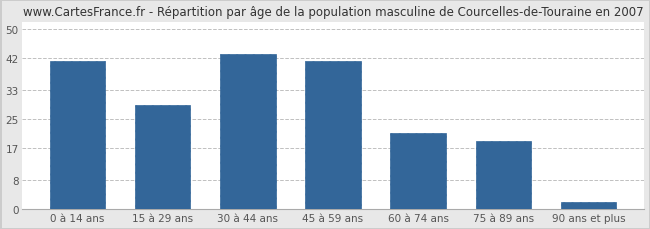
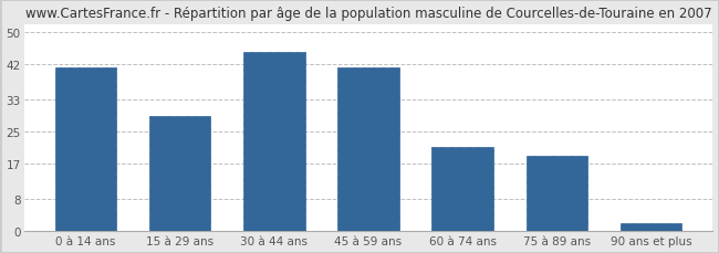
30 à 44 ans: 43 -> 45
